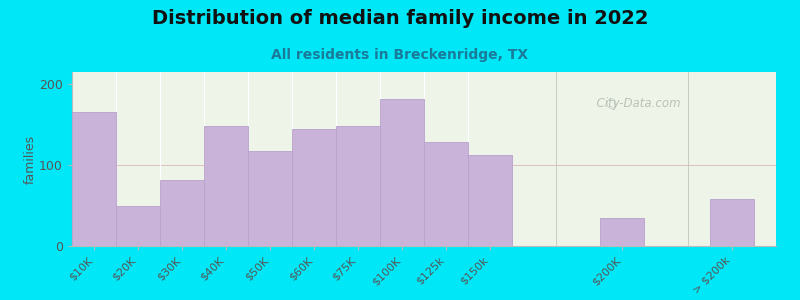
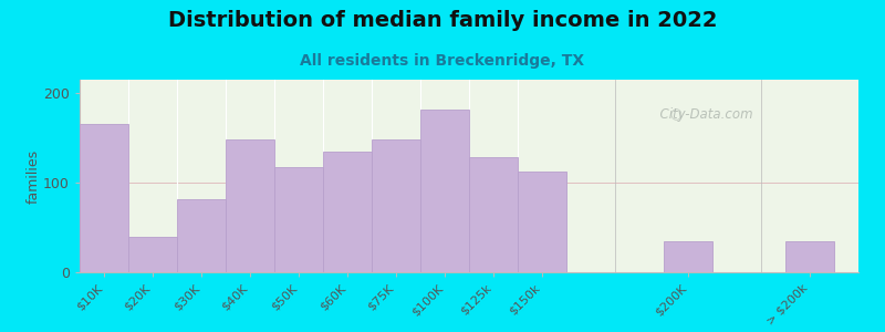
$20K: 50 -> 40
$60K: 144 -> 135
> $200k: 58 -> 35
